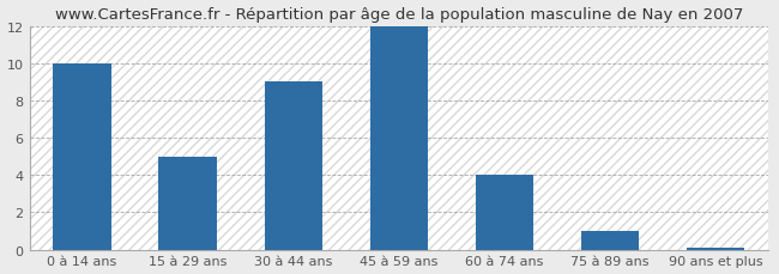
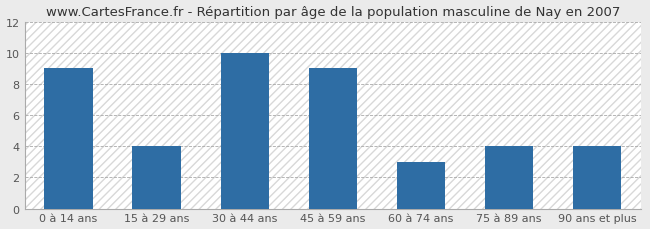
0 à 14 ans: 10.0 -> 9.0
15 à 29 ans: 5.0 -> 4.0
30 à 44 ans: 9.0 -> 10.0
45 à 59 ans: 12.0 -> 9.0
60 à 74 ans: 4.0 -> 3.0
75 à 89 ans: 1.0 -> 4.0
90 ans et plus: 0.1 -> 4.0
